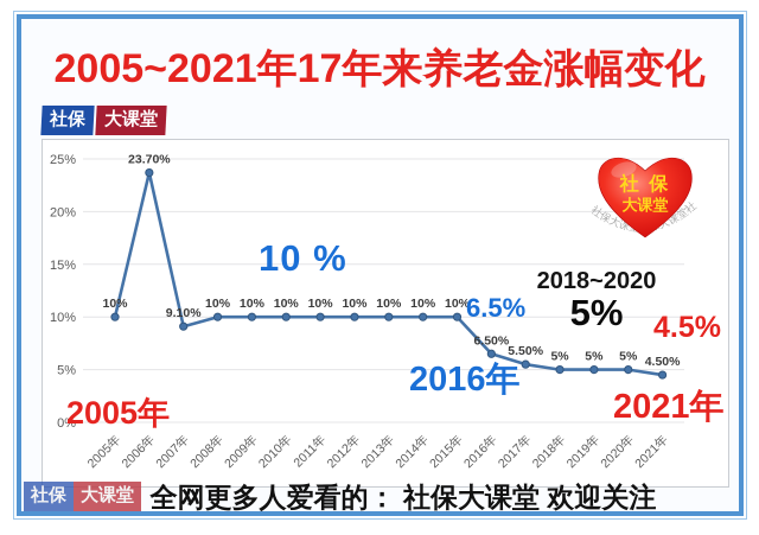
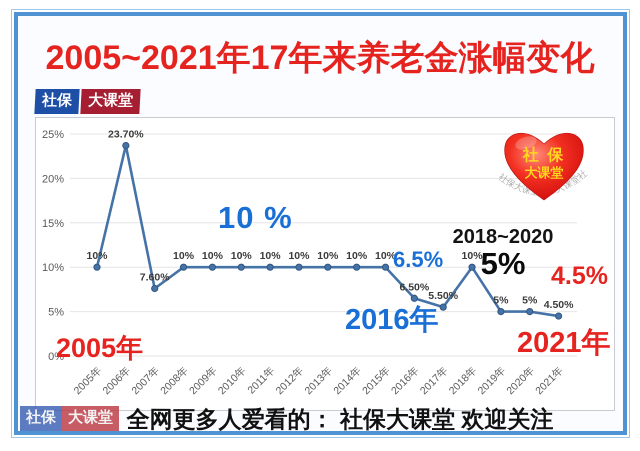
2007年: 9.10% -> 7.60%
2018年: 5% -> 10%
